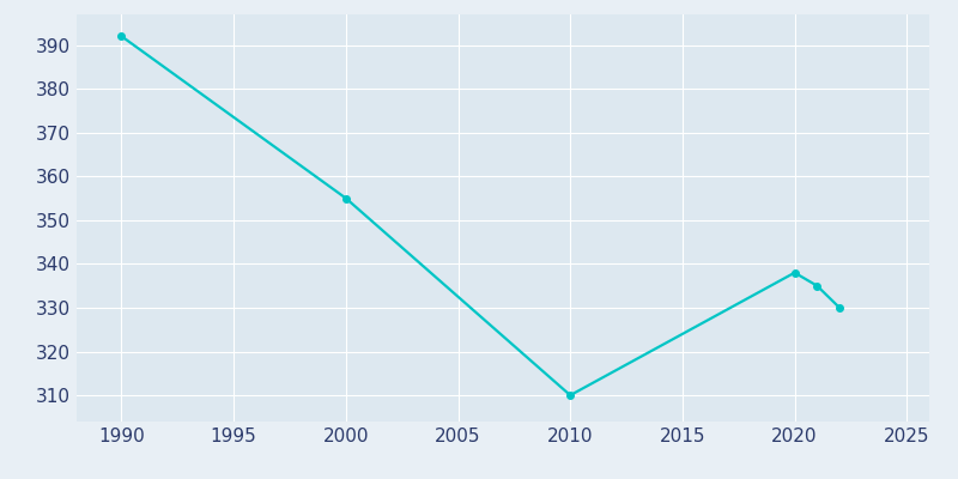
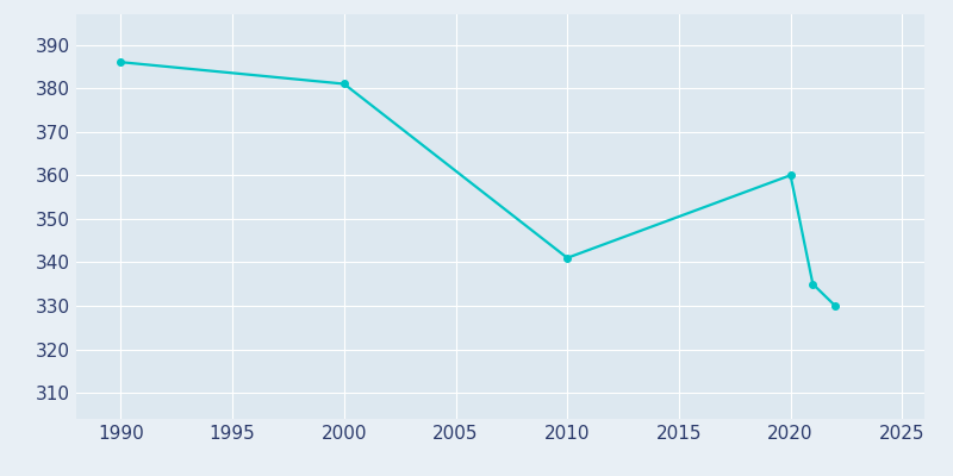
1990: 392 -> 386
2000: 355 -> 381
2010: 310 -> 341
2020: 338 -> 360
